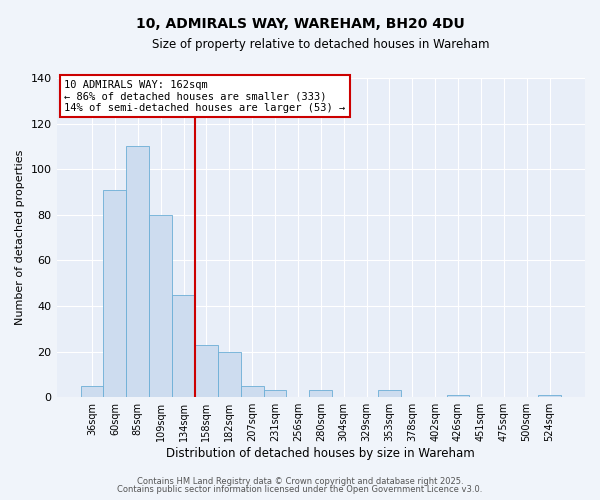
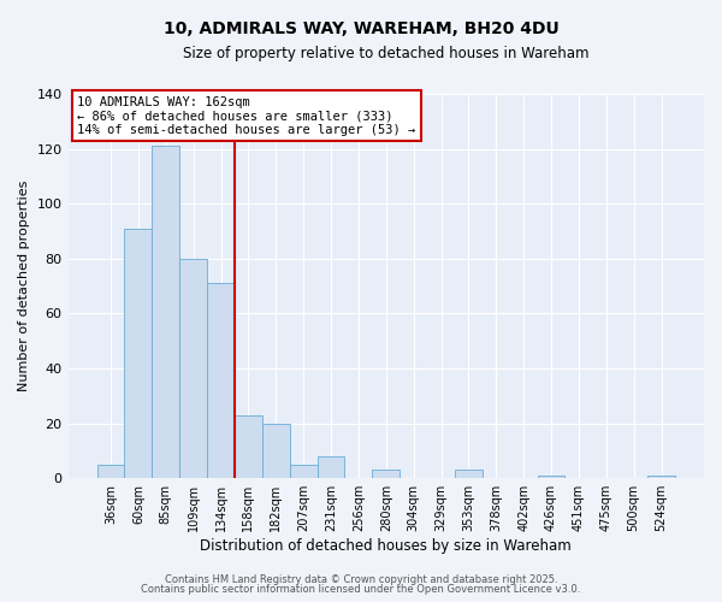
85sqm: 110 -> 121
134sqm: 45 -> 71
231sqm: 3 -> 8
